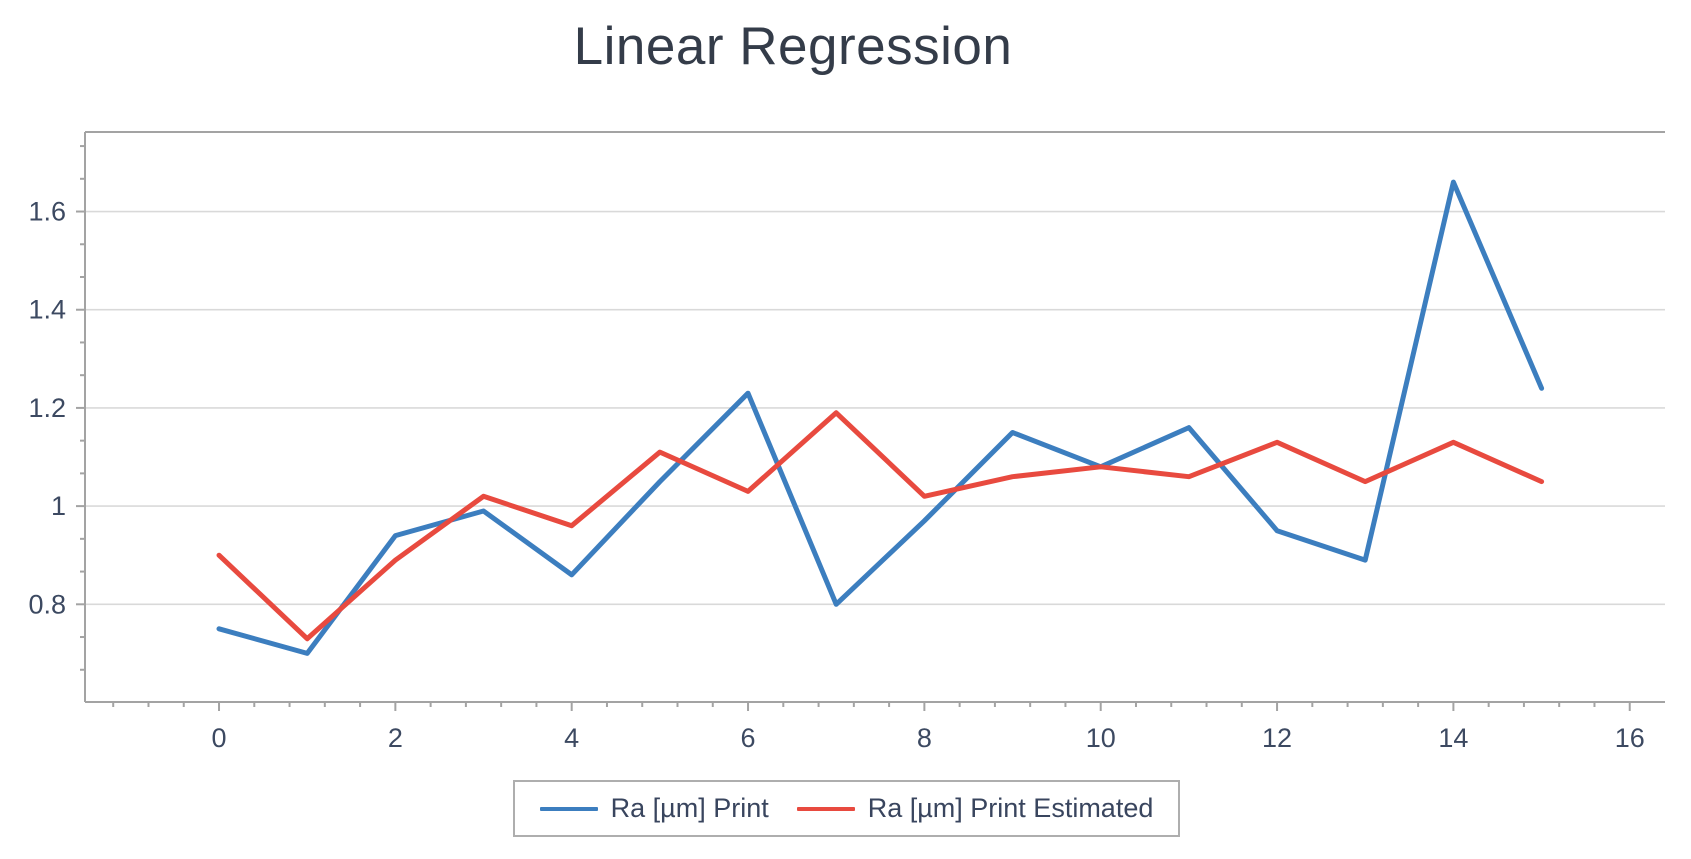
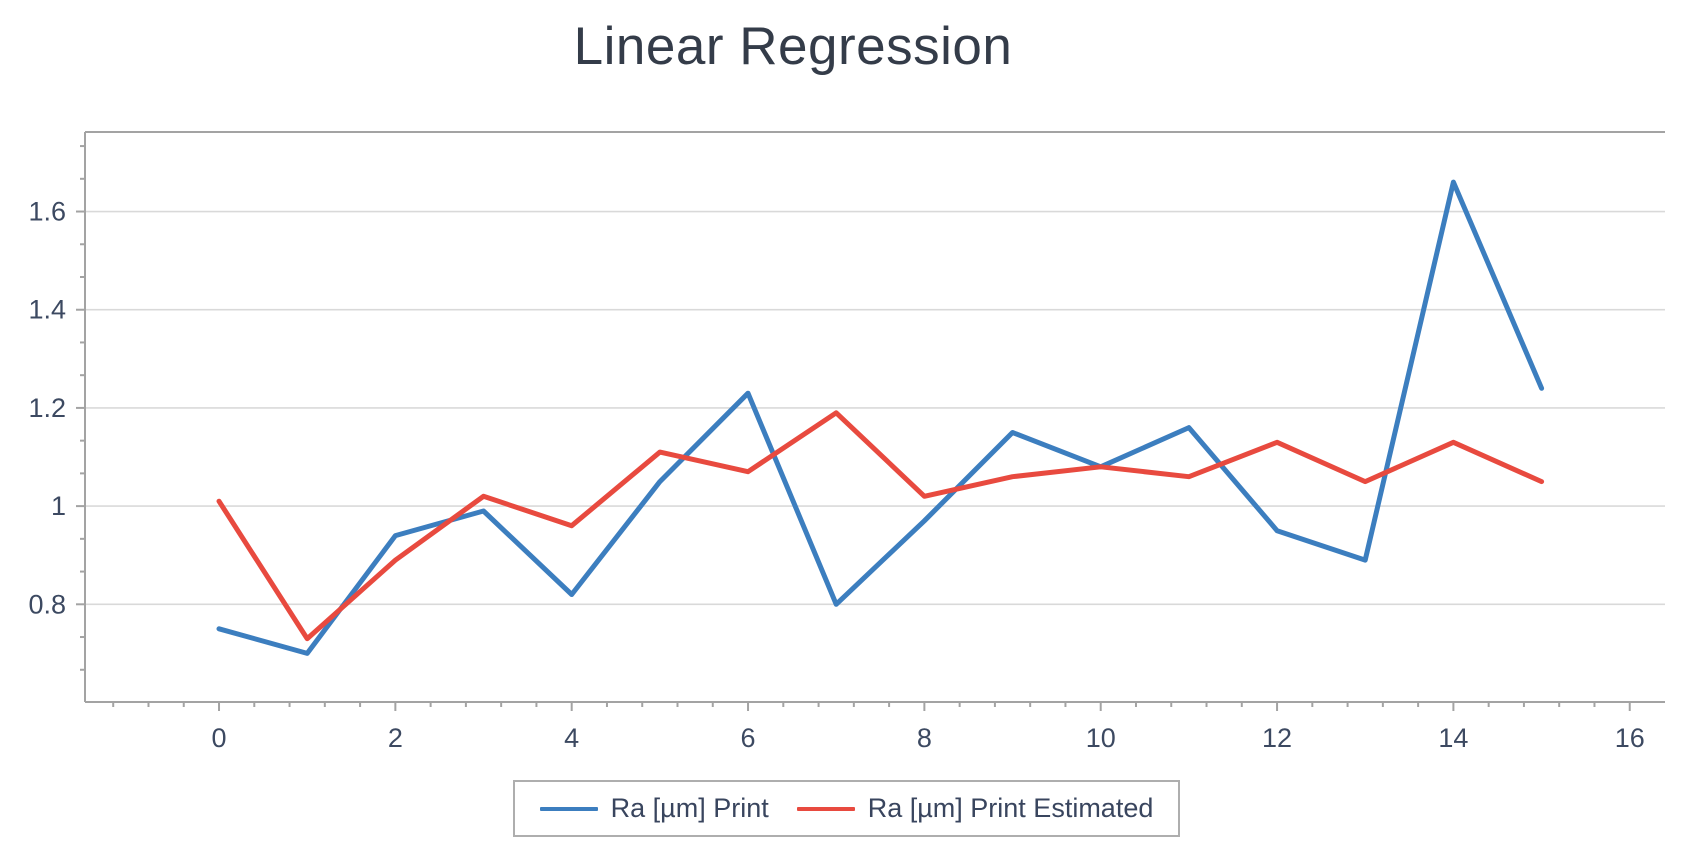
Ra [µm] Print Estimated/0: 0.90 -> 1.01
Ra [µm] Print/4: 0.86 -> 0.82
Ra [µm] Print Estimated/6: 1.03 -> 1.07
